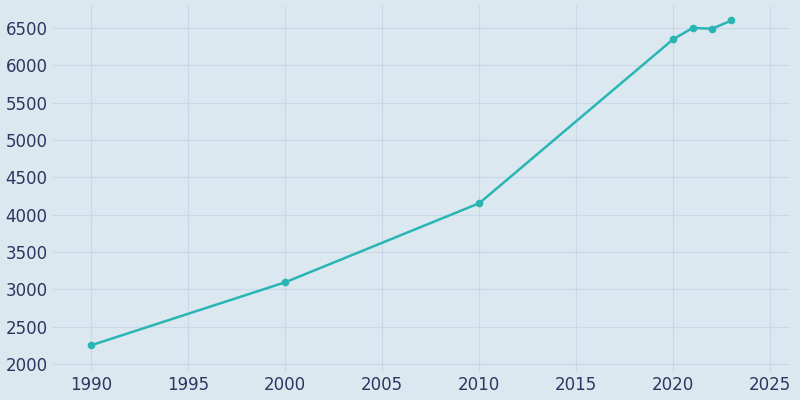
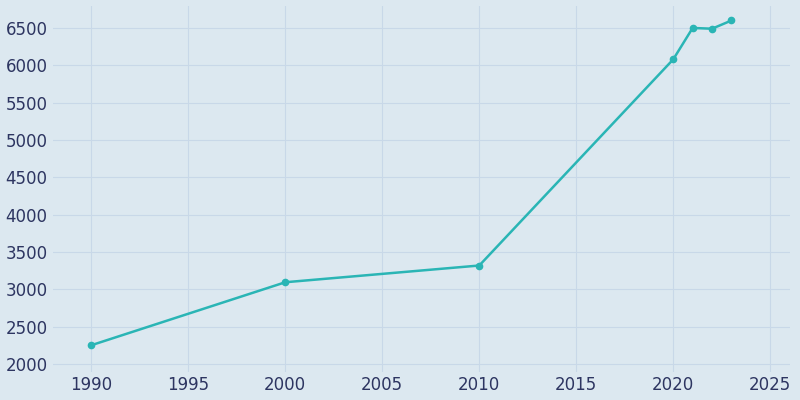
2010: 4150 -> 3320
2020: 6350 -> 6080
